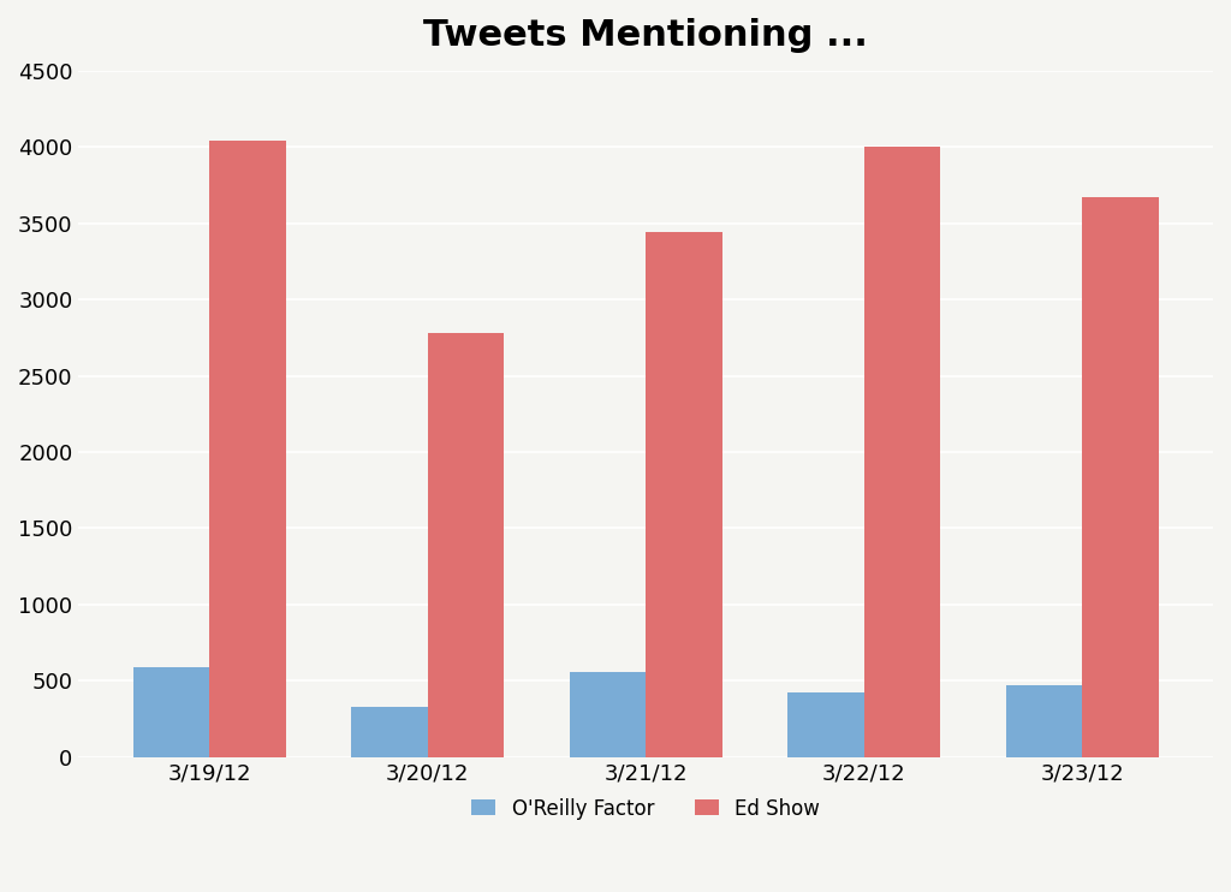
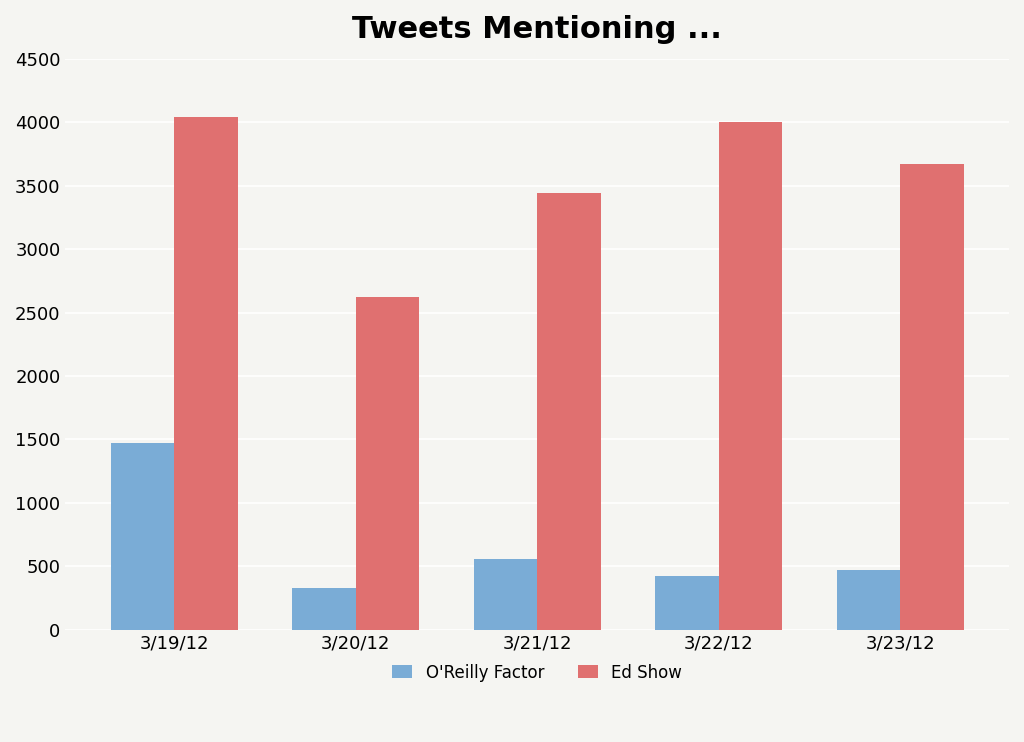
O'Reilly Factor/3/19/12: 590 -> 1470
Ed Show/3/20/12: 2780 -> 2620
